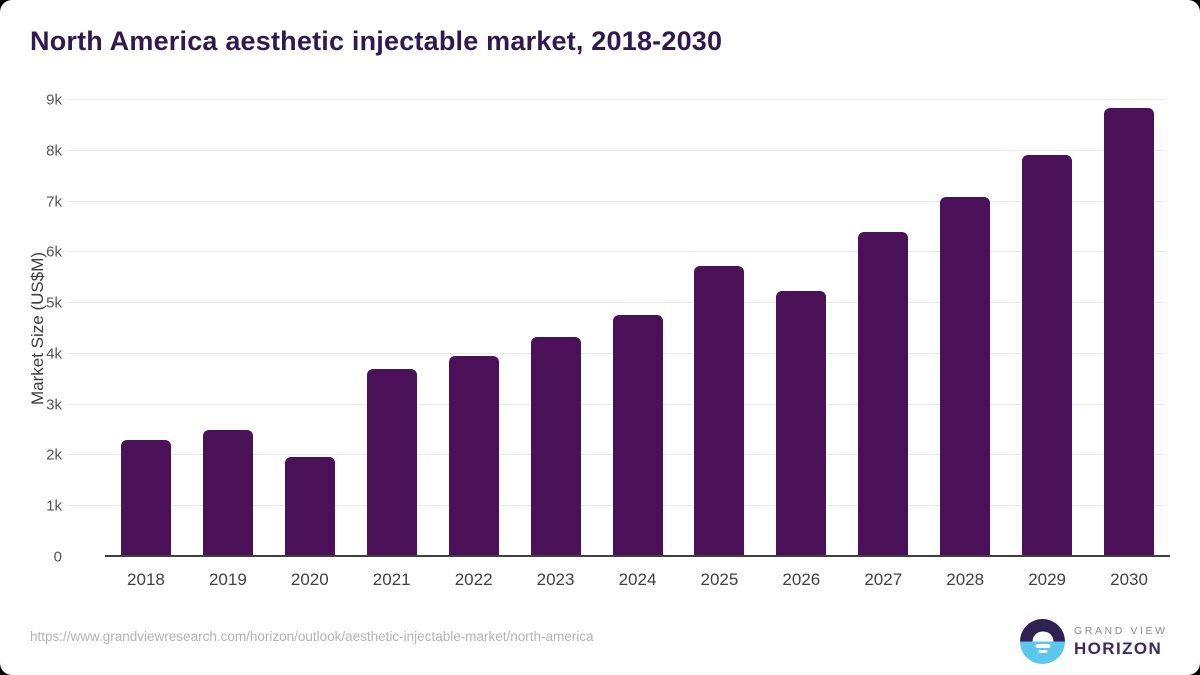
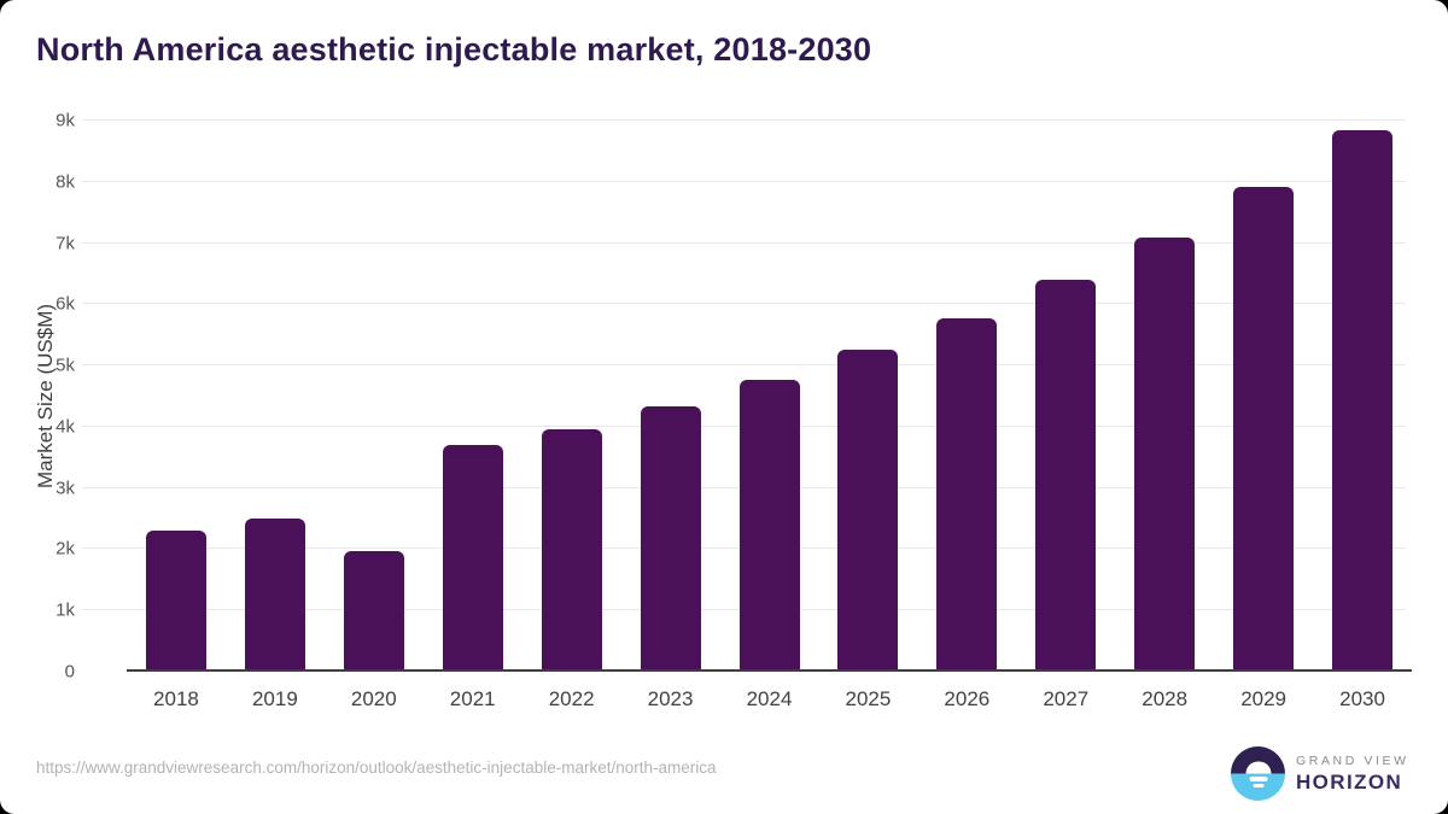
2025: 5.7k -> 5.2k
2026: 5.2k -> 5.7k
